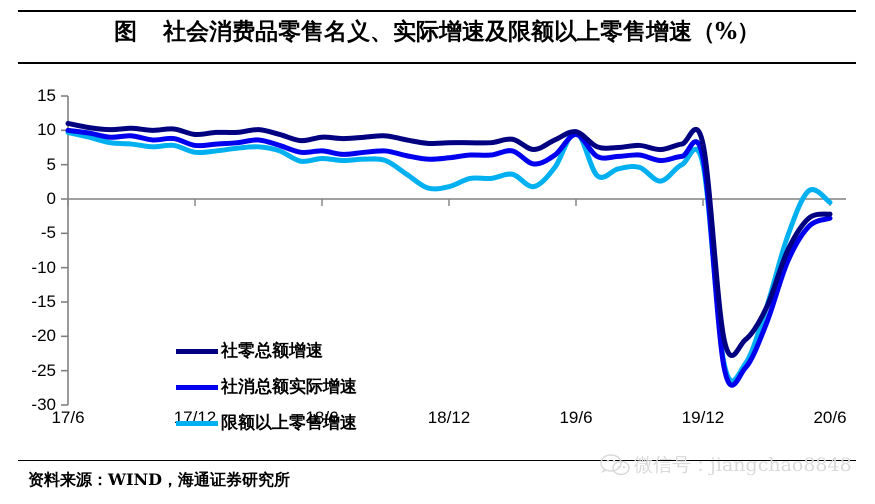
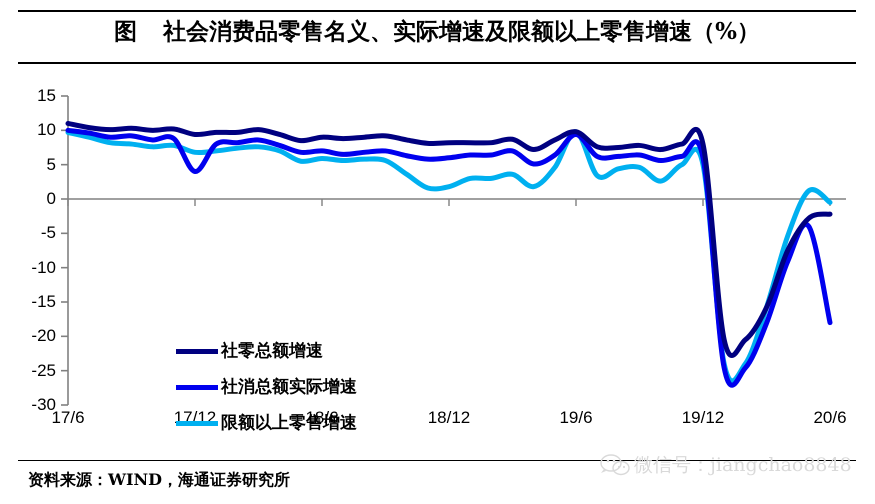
社消总额实际增速/17/12: 8 -> 4
社消总额实际增速/20/6: -3 -> -18
